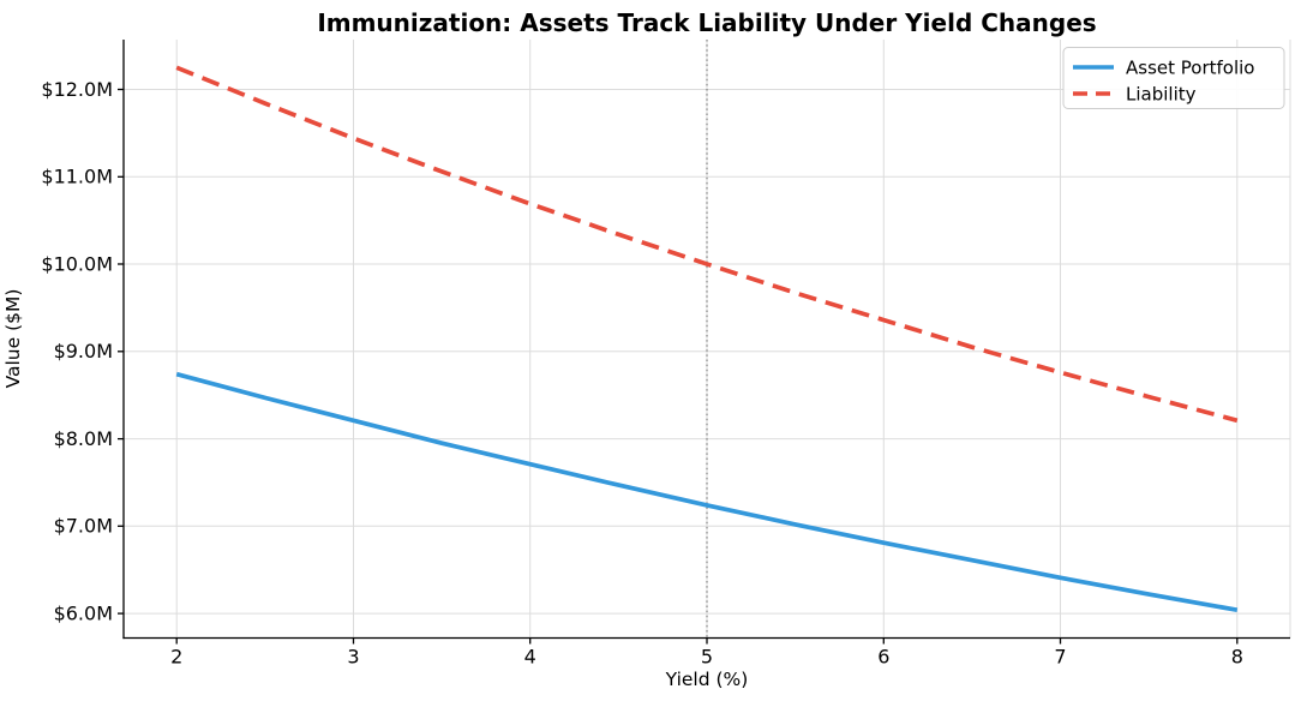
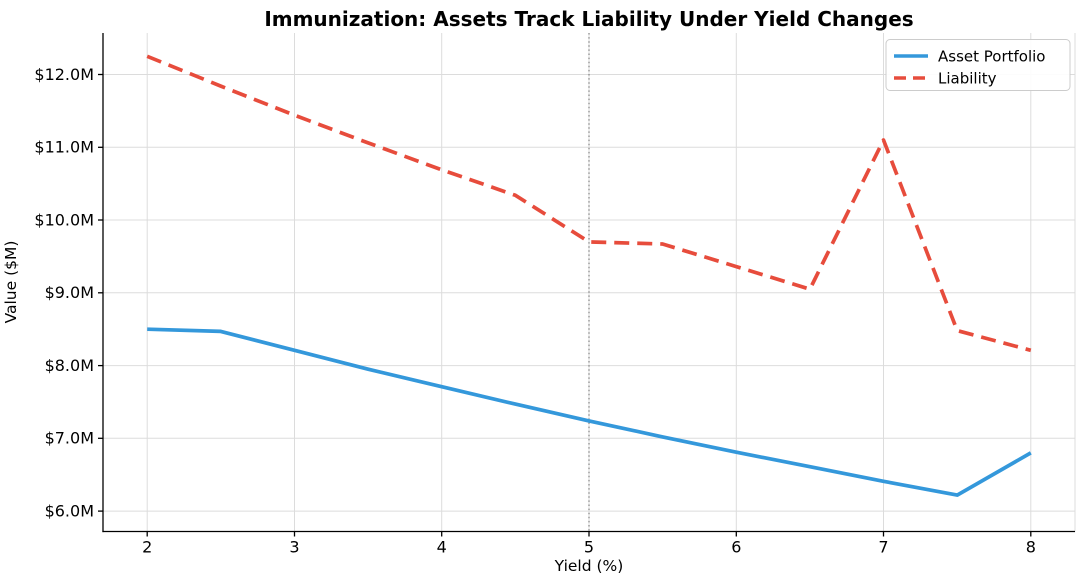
Asset Portfolio/2: $8.7M -> $8.5M
Liability/5: $10.0M -> $9.7M
Liability/7: $8.8M -> $11.1M
Asset Portfolio/8: $6.0M -> $6.8M
